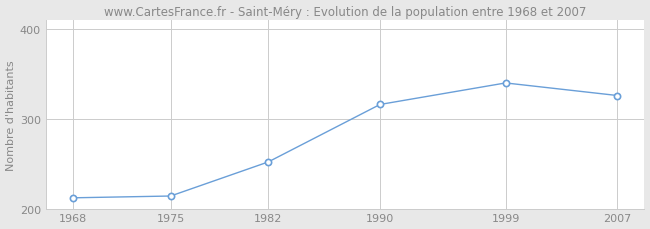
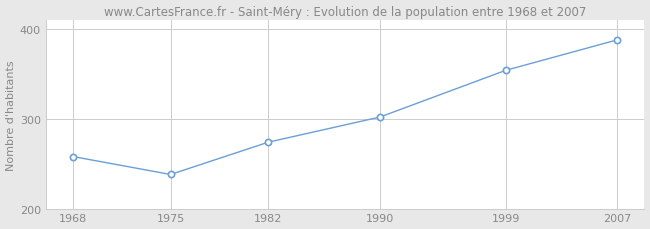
1968: 212 -> 258
1975: 214 -> 238
1982: 252 -> 274
1990: 316 -> 302
1999: 340 -> 354
2007: 326 -> 388
